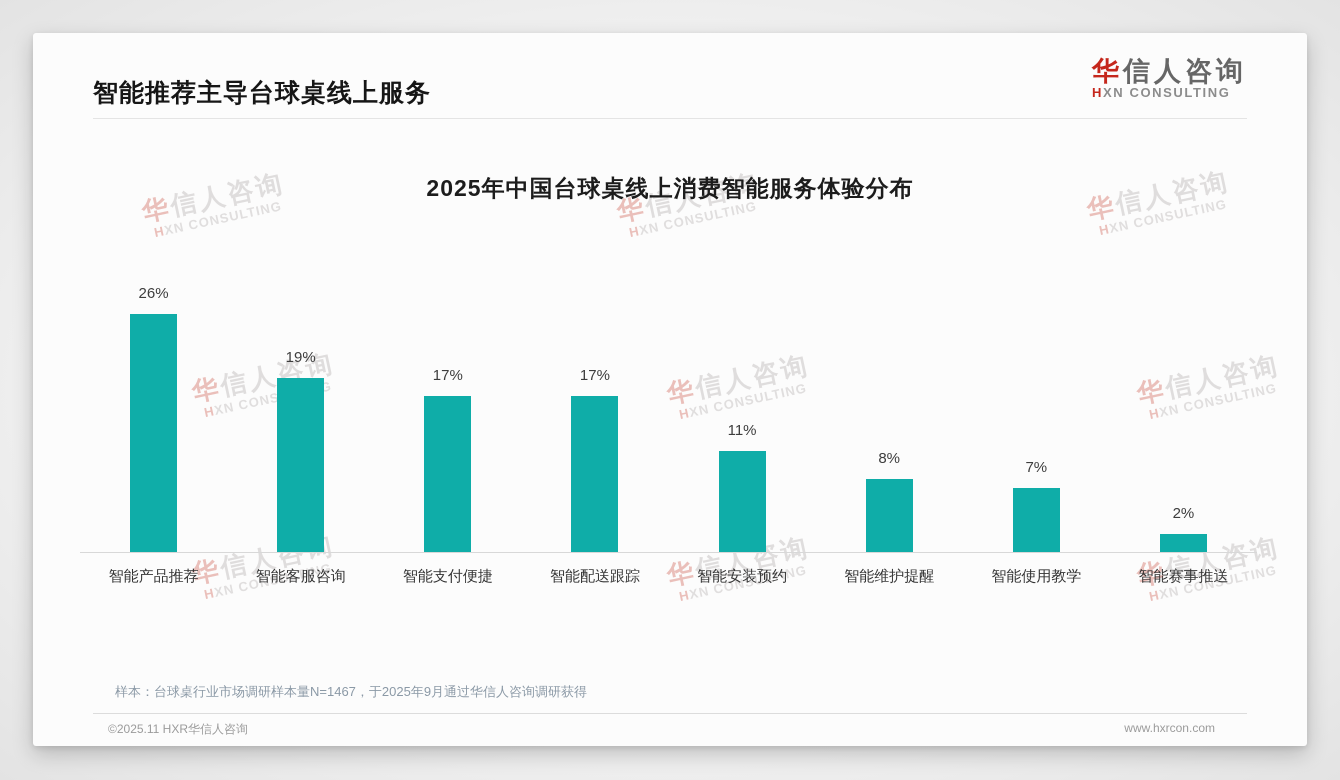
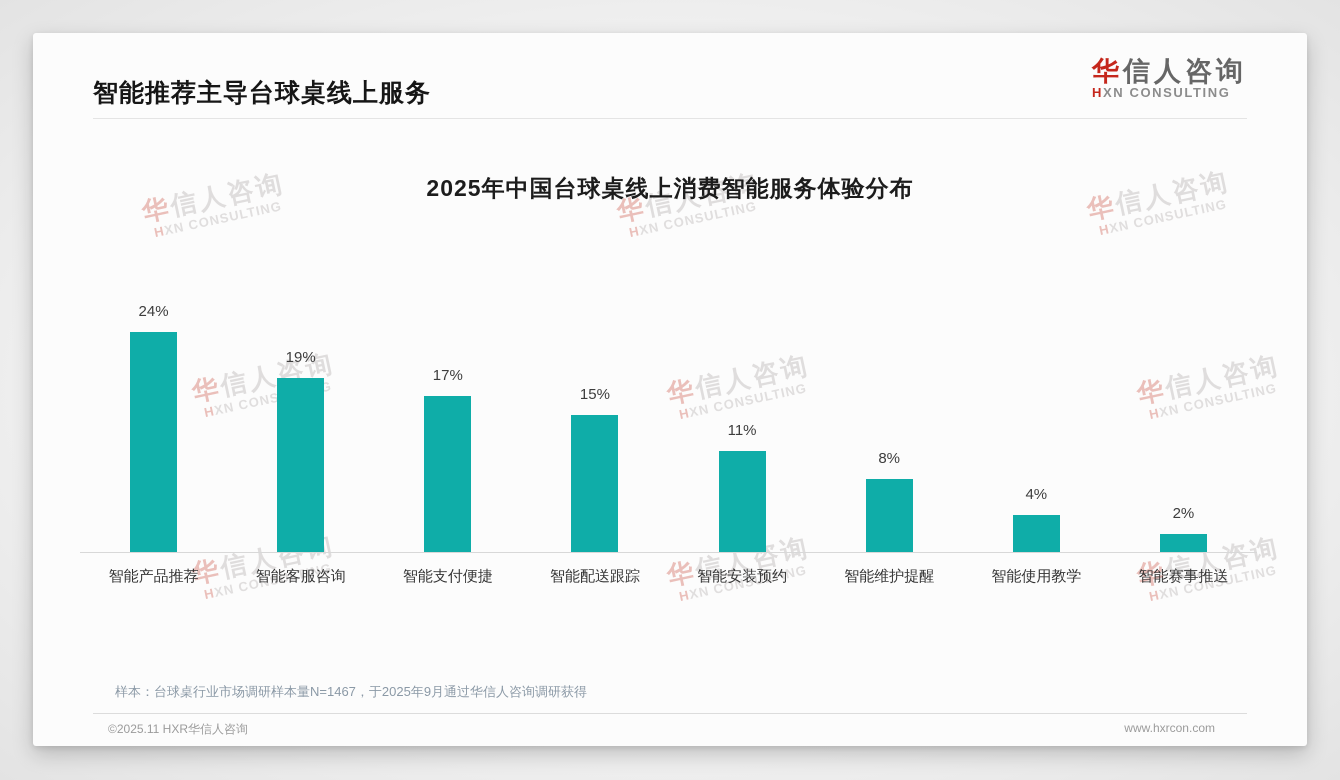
智能产品推荐: 26% -> 24%
智能配送跟踪: 17% -> 15%
智能使用教学: 7% -> 4%
